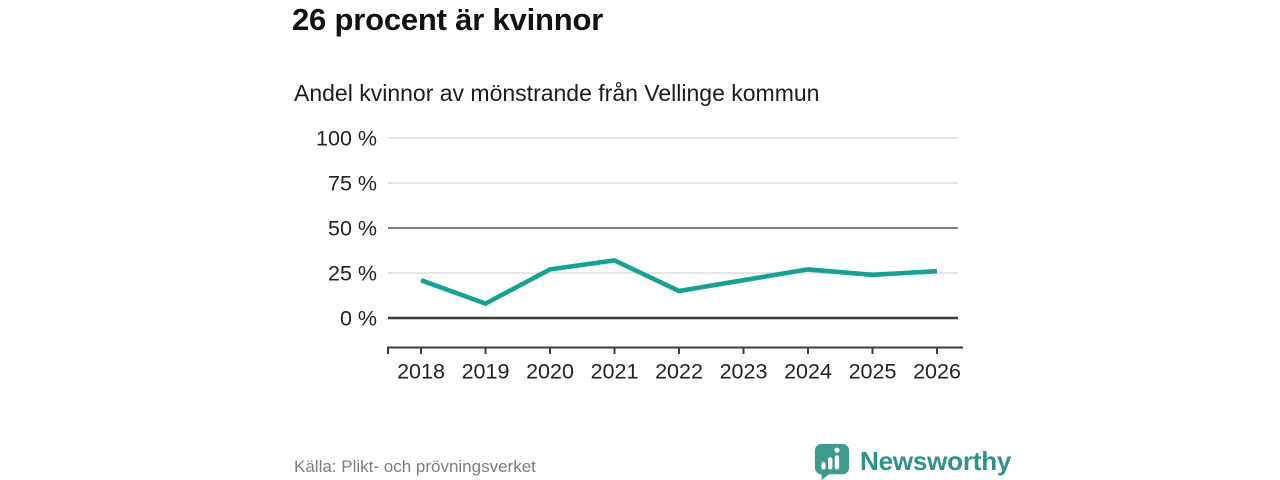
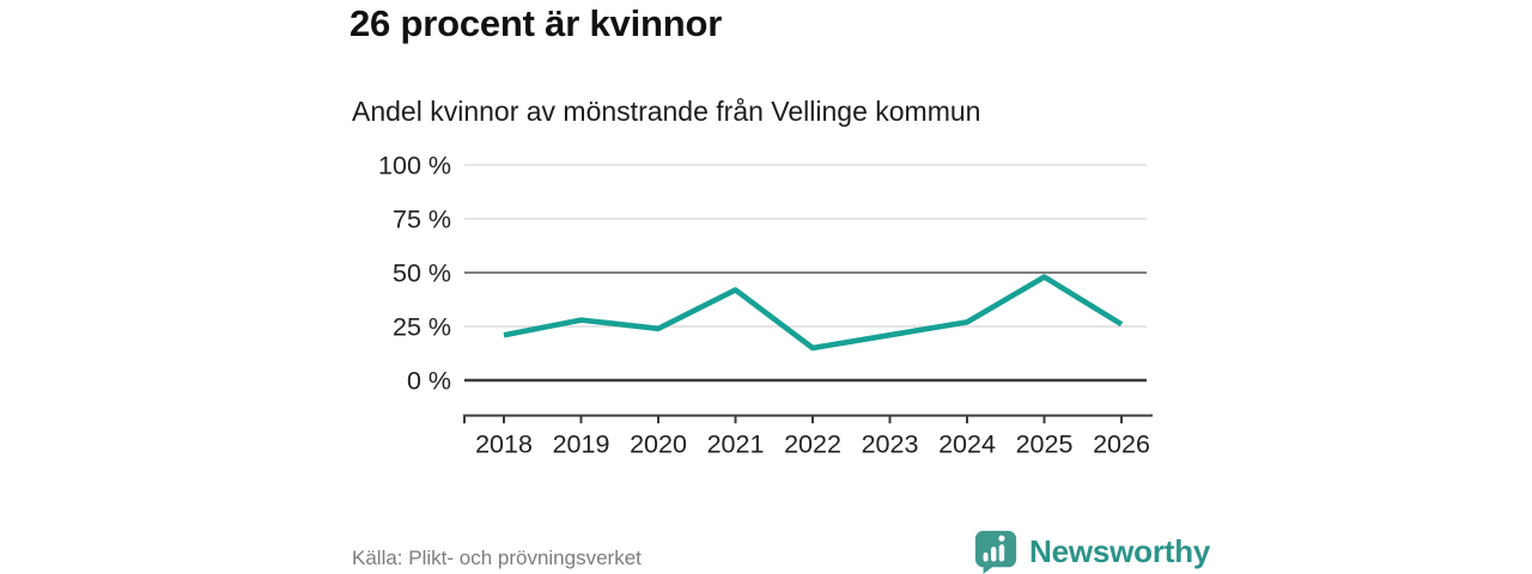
2019: 8% -> 28%
2020: 27% -> 24%
2021: 32% -> 42%
2025: 24% -> 48%
